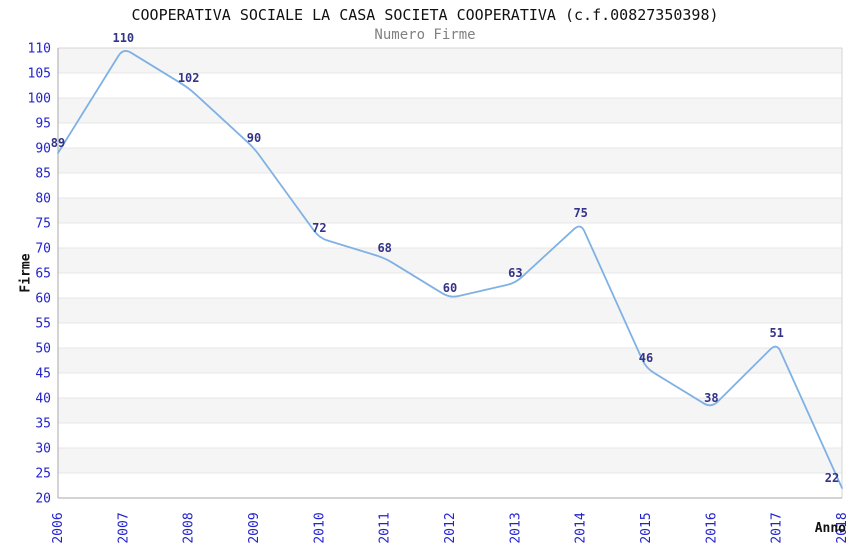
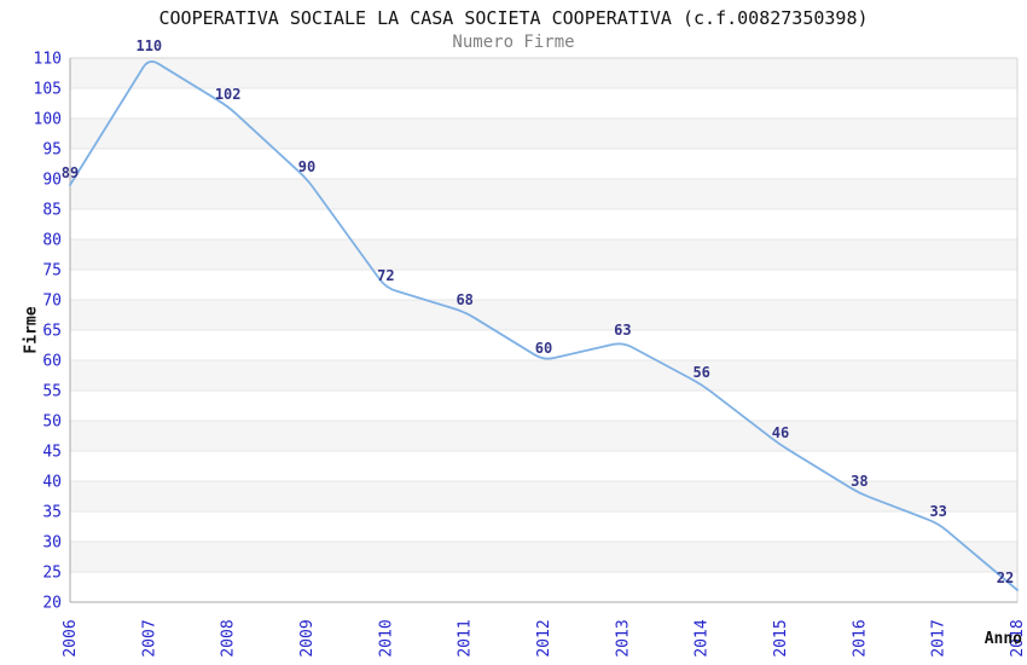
2014: 75 -> 56
2017: 51 -> 33
